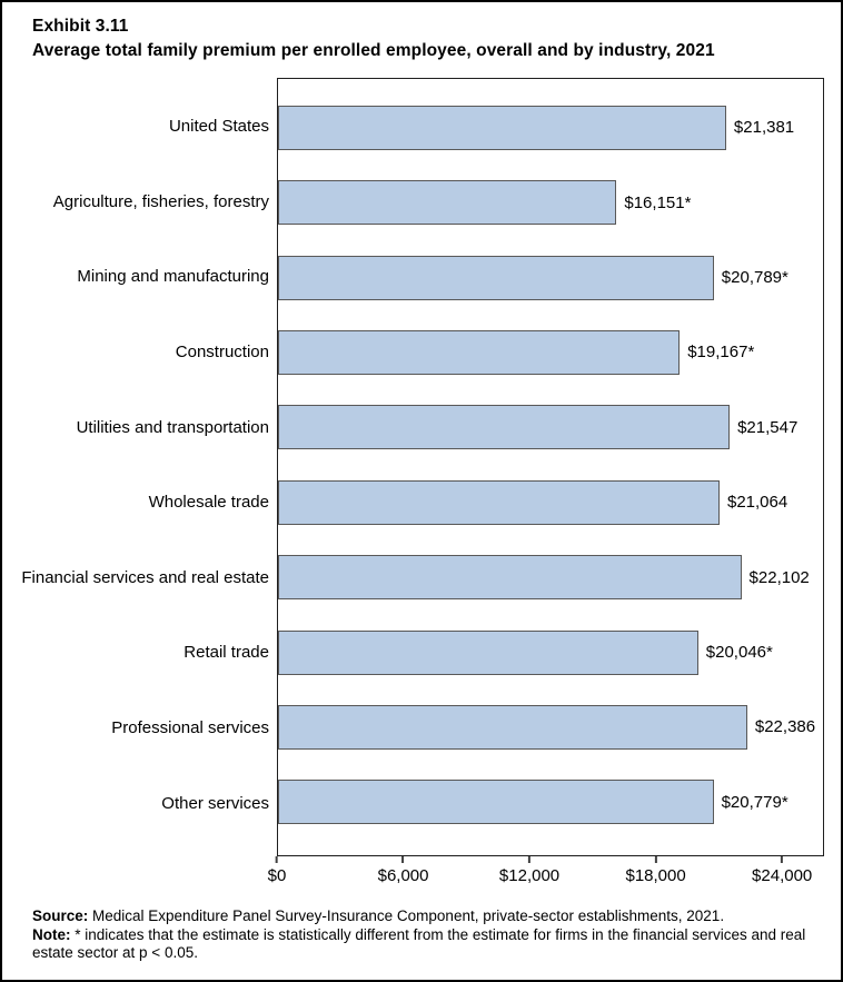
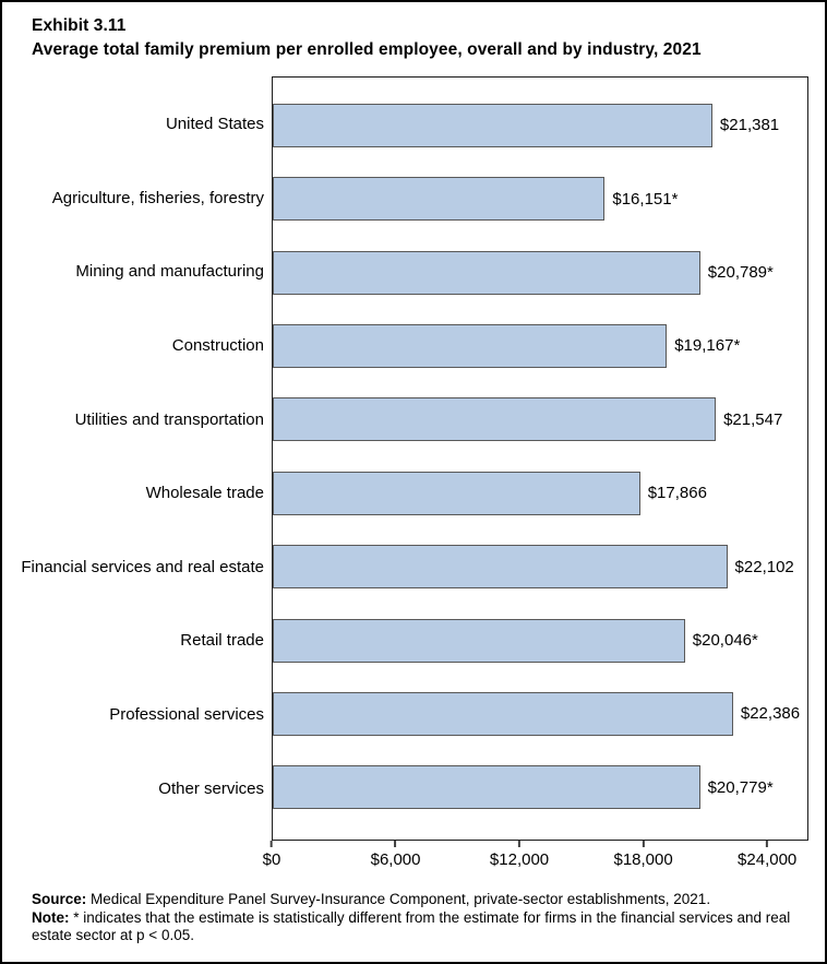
Wholesale trade: $21,064 -> $17,866
